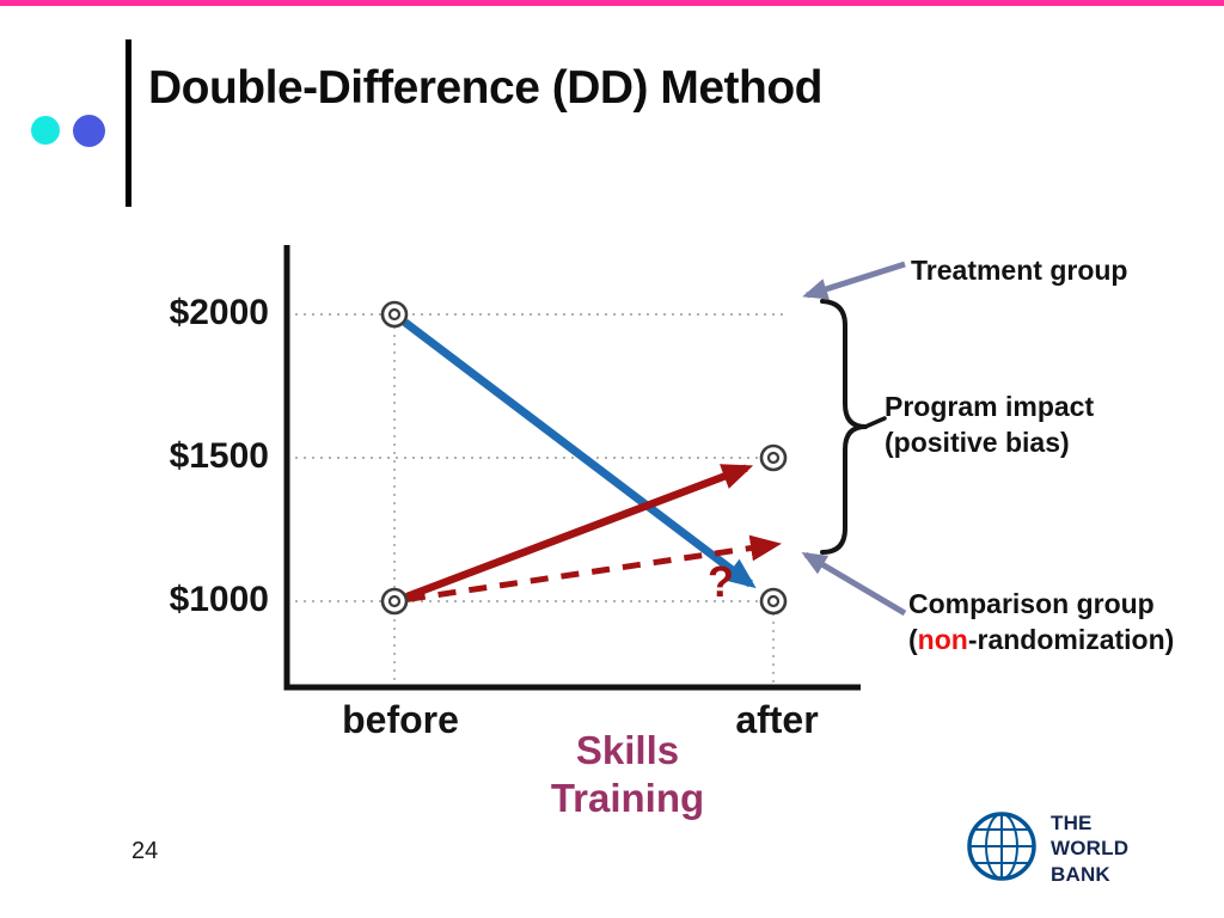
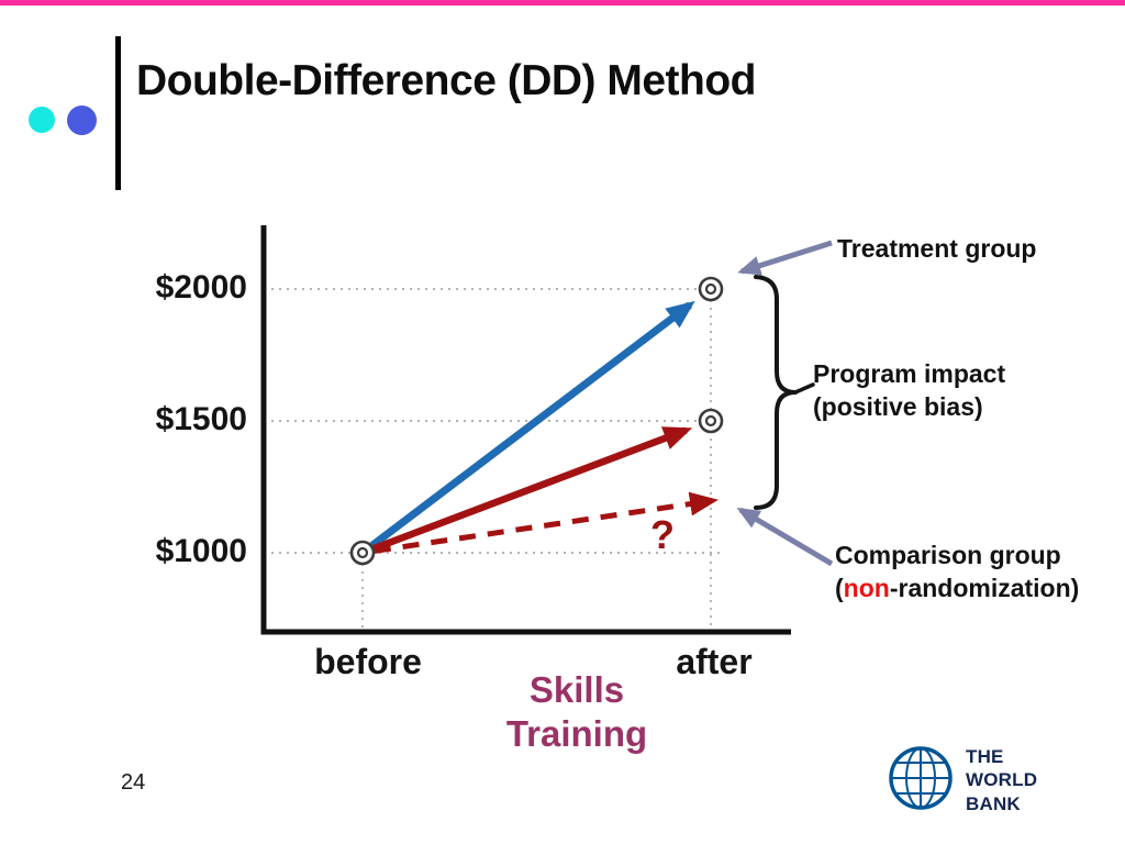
Treatment group/before: $2000 -> $1000
Treatment group/after: $1000 -> $2000
